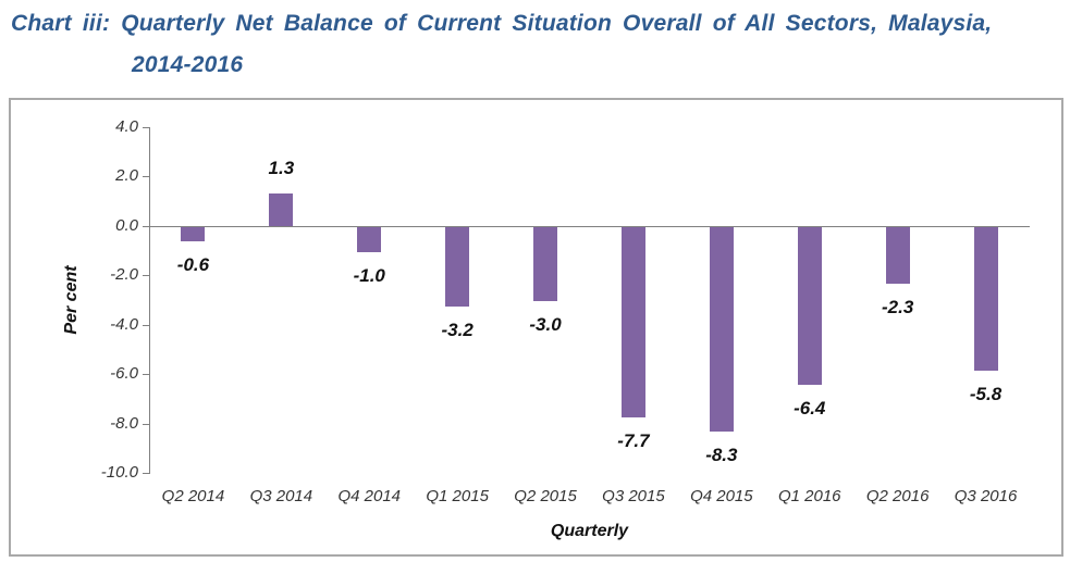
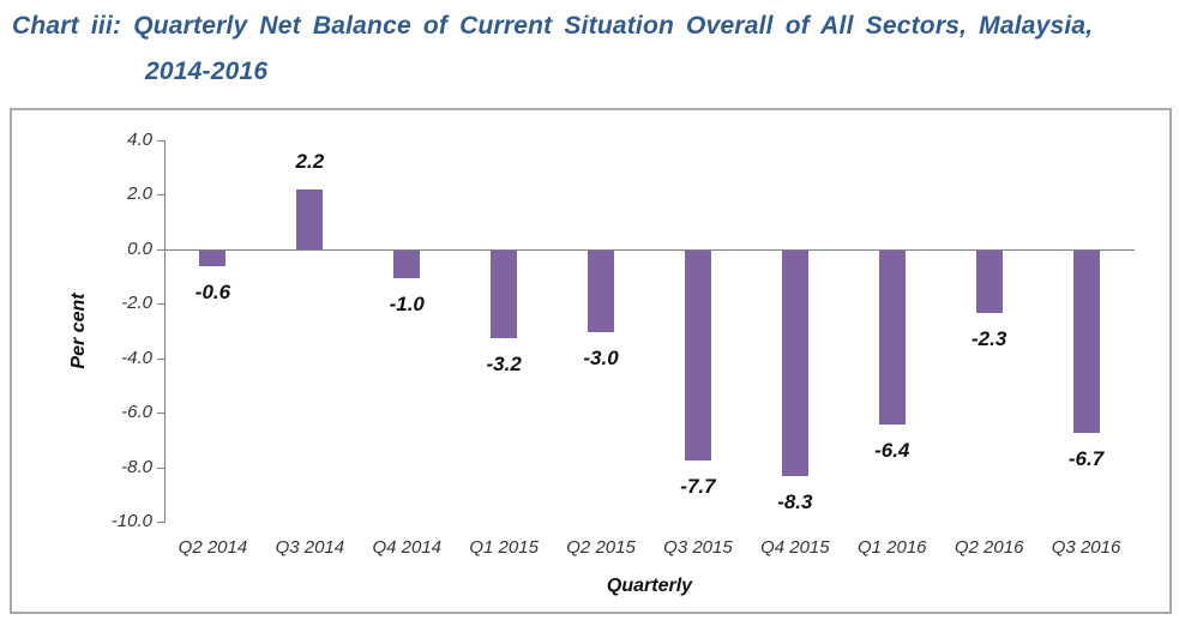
Q3 2014: 1.3 -> 2.2
Q3 2016: -5.8 -> -6.7
